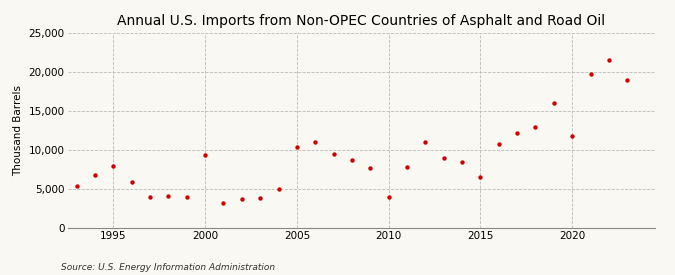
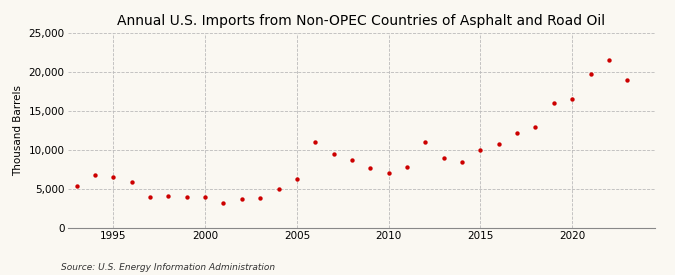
1995: 8,000 -> 6,600
2000: 9,400 -> 4,000
2005: 10,400 -> 6,300
2010: 4,000 -> 7,100
2015: 6,600 -> 10,000
2020: 11,800 -> 16,500
